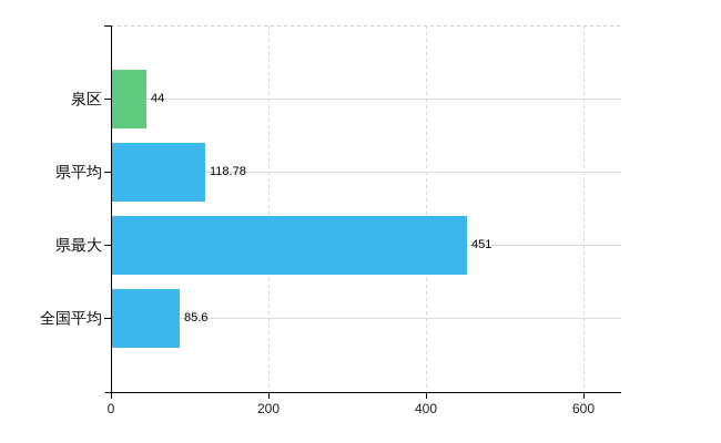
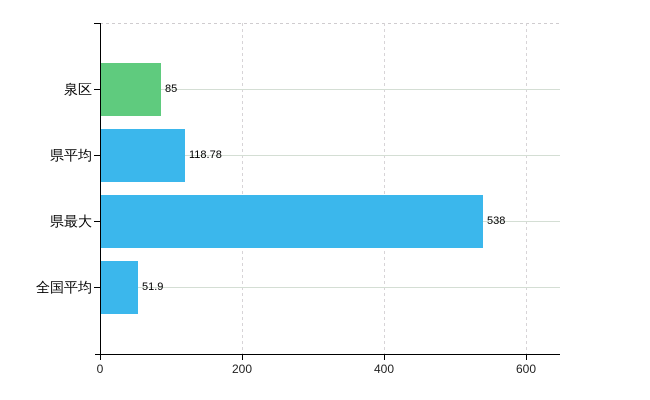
泉区: 44 -> 85
県最大: 451 -> 538
全国平均: 85.6 -> 51.9
